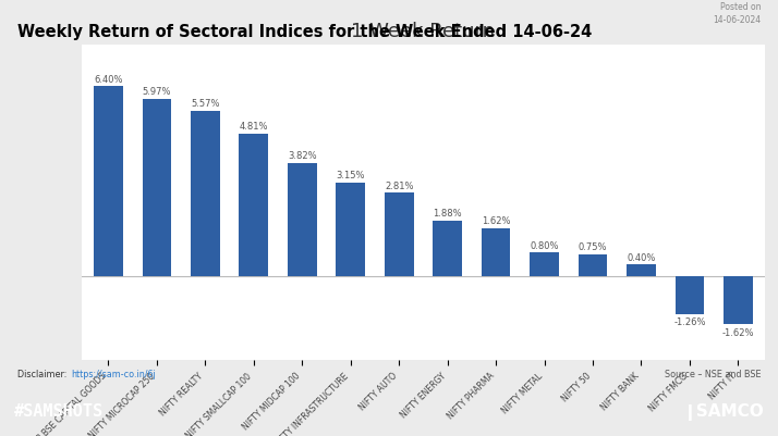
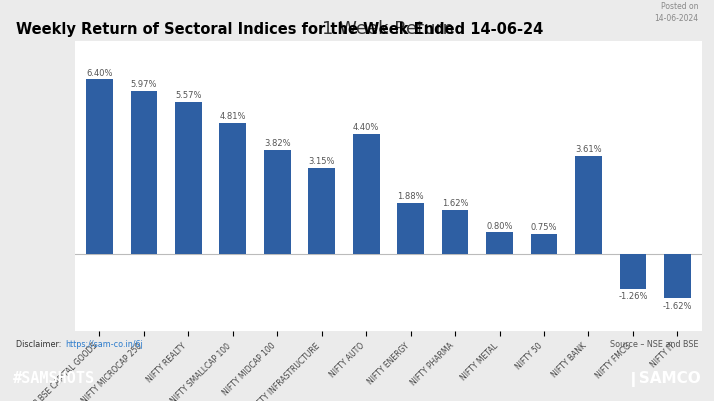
NIFTY AUTO: 2.81% -> 4.40%
NIFTY BANK: 0.40% -> 3.61%
